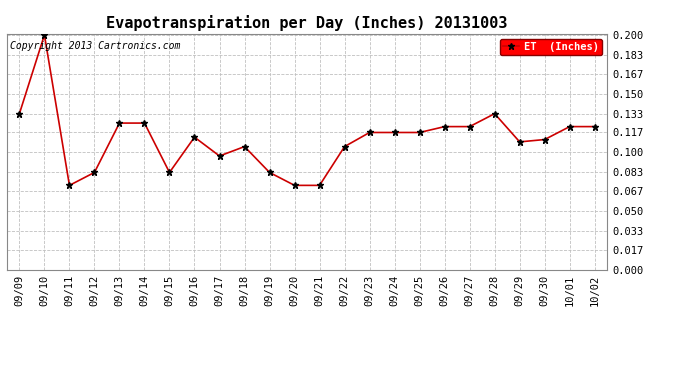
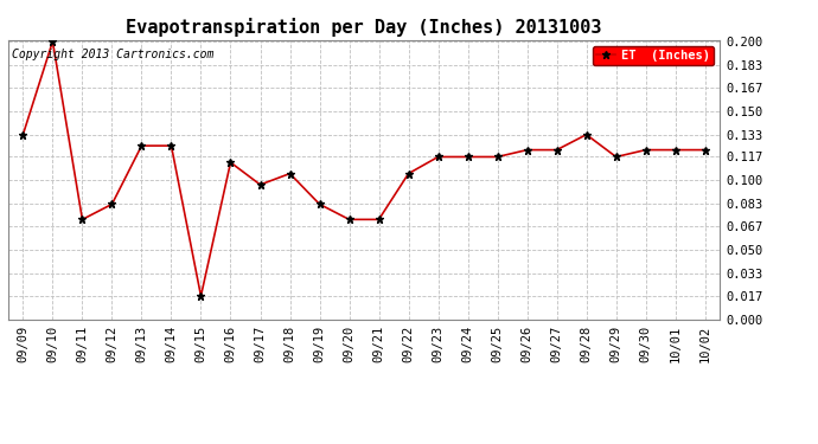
09/15: 0.083 -> 0.017
09/29: 0.109 -> 0.117
09/30: 0.111 -> 0.122
